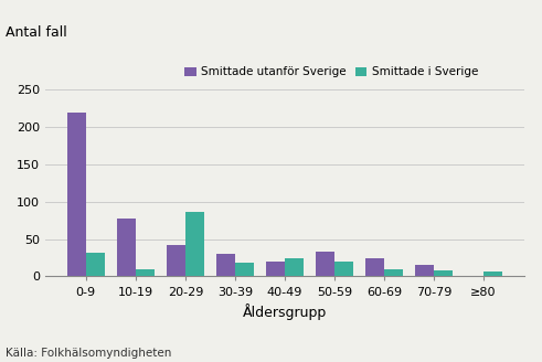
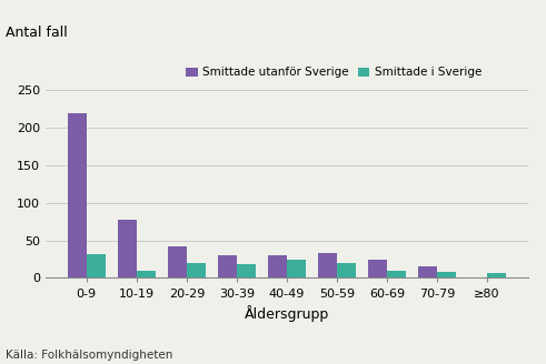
Smittade i Sverige/20-29: 86 -> 20
Smittade utanför Sverige/40-49: 20 -> 31
